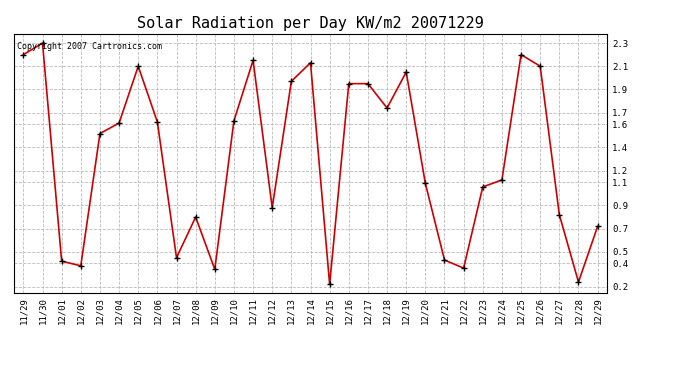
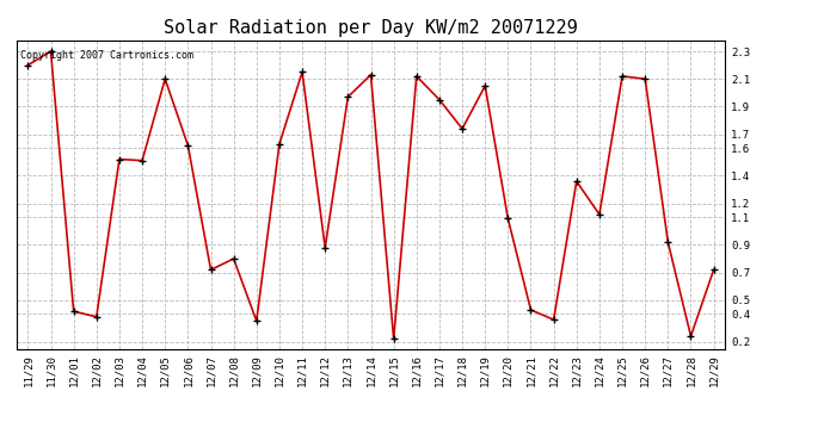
12/04: 1.61 -> 1.51
12/07: 0.45 -> 0.72
12/16: 1.95 -> 2.12
12/23: 1.06 -> 1.36
12/25: 2.20 -> 2.12
12/27: 0.82 -> 0.92
